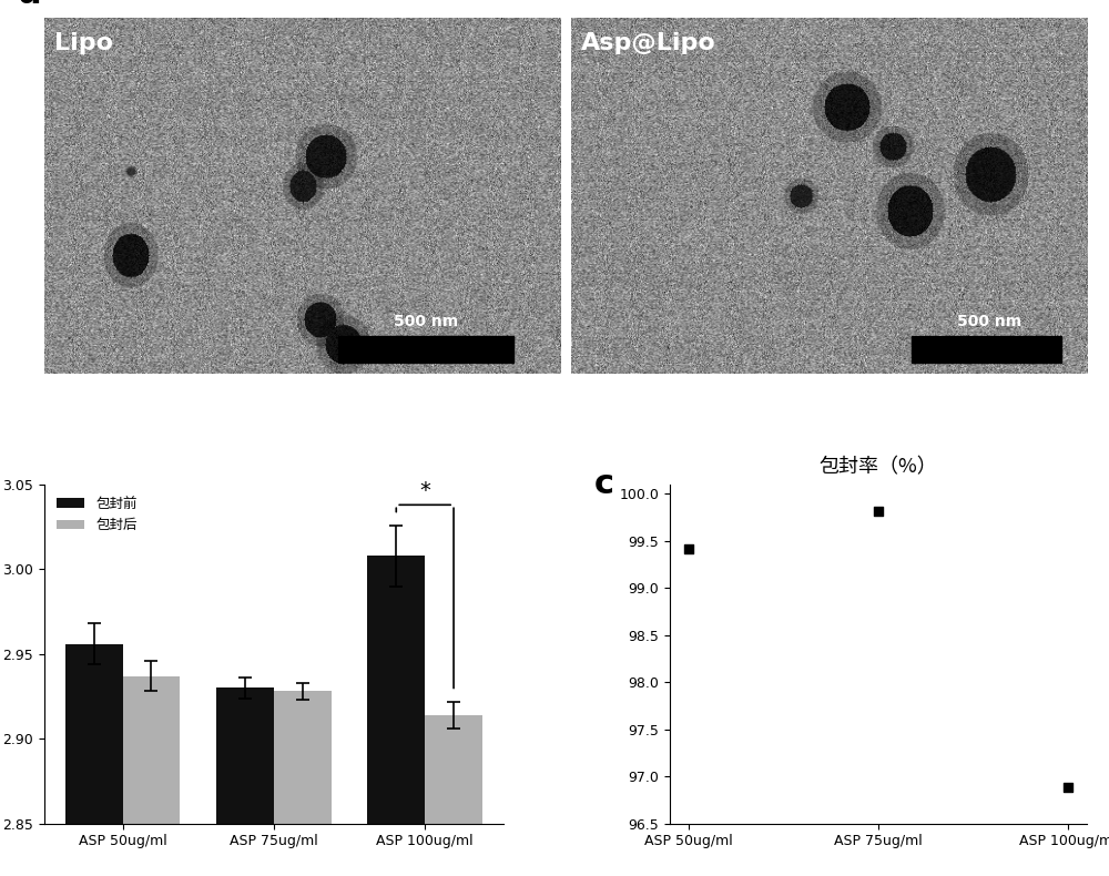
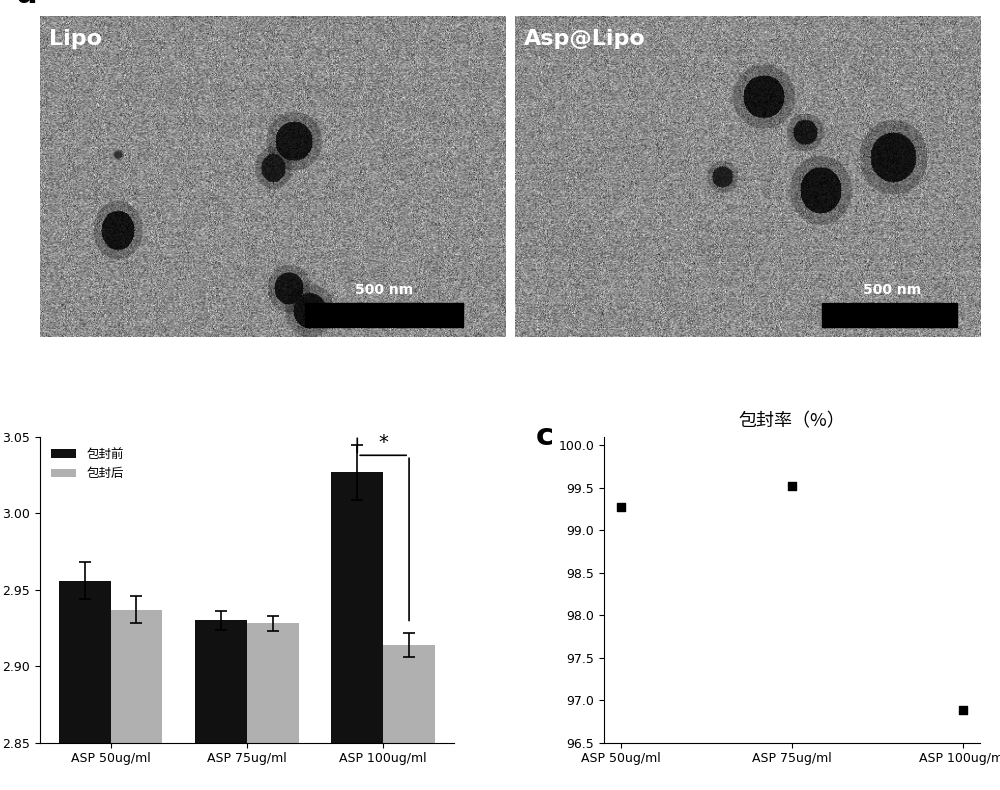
包封前/ASP 100ug/ml: 3.008 -> 3.027
包封率（%）/ASP 50ug/ml: 99.42 -> 99.28
包封率（%）/ASP 75ug/ml: 99.82 -> 99.52
